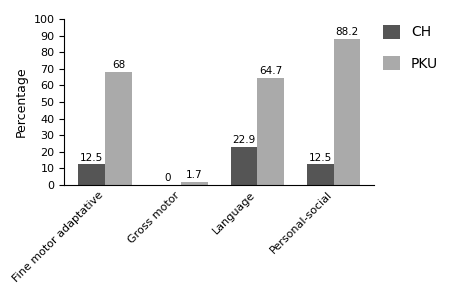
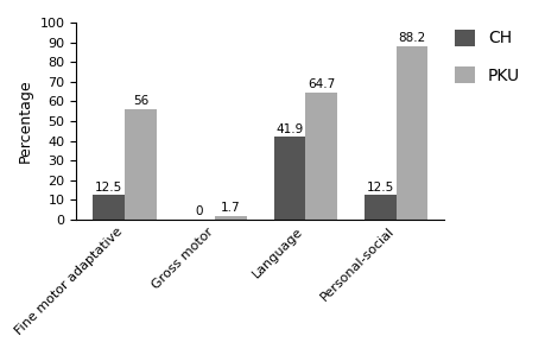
PKU/Fine motor adaptative: 68 -> 56
CH/Language: 22.9 -> 41.9
